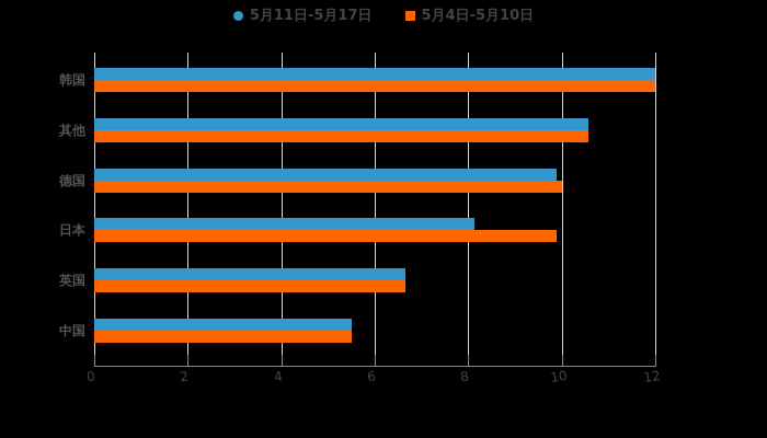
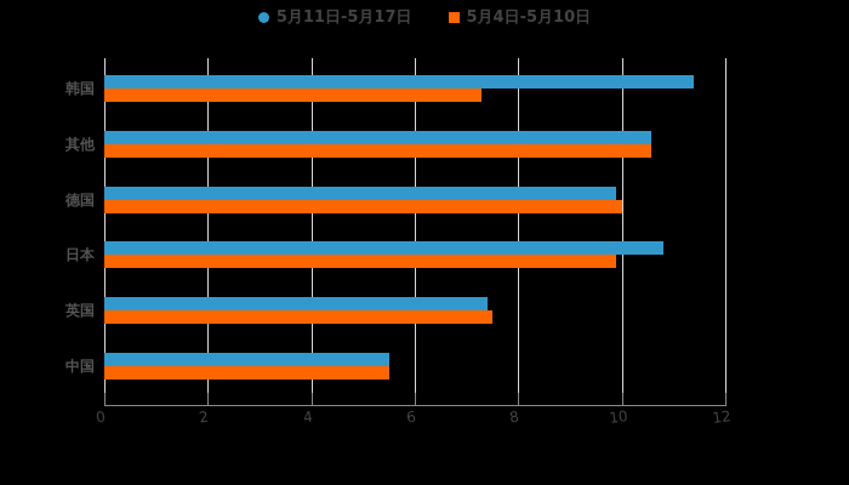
5月11日-5月17日/韩国: 12.0 -> 11.4
5月4日-5月10日/韩国: 12.0 -> 7.3
5月11日-5月17日/日本: 8.1 -> 10.8
5月11日-5月17日/英国: 6.7 -> 7.4
5月4日-5月10日/英国: 6.7 -> 7.5
